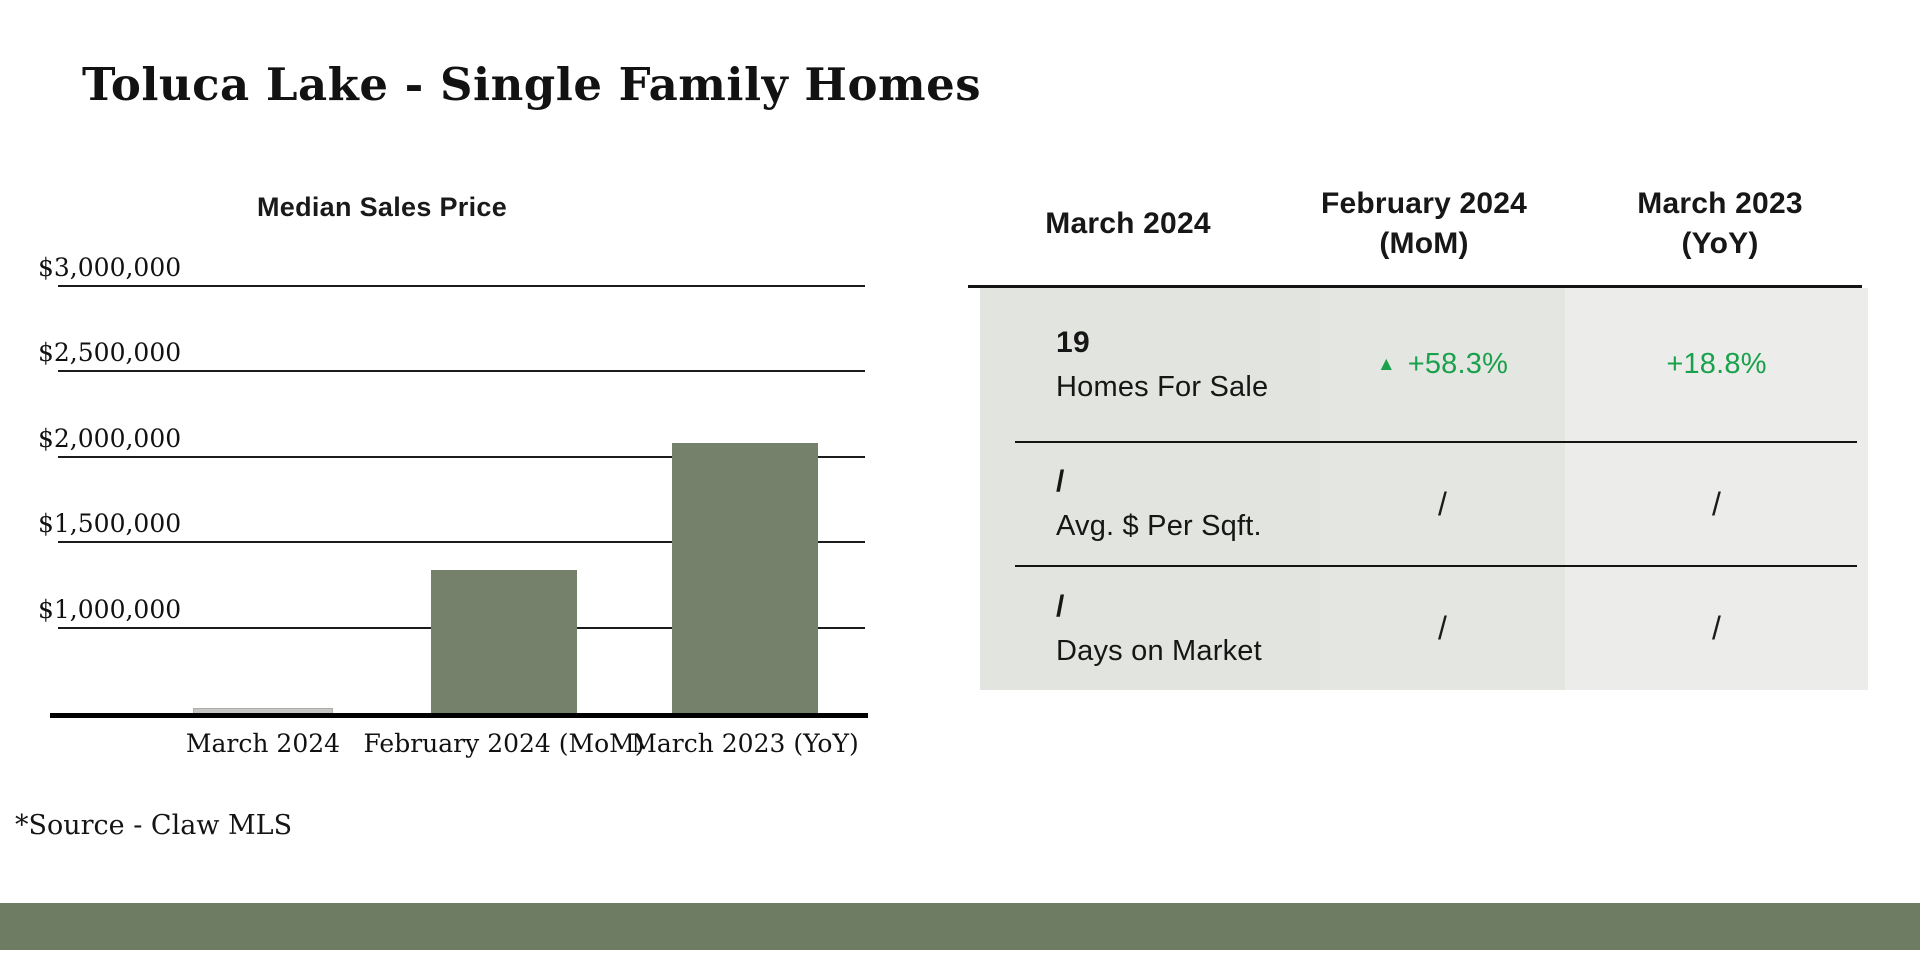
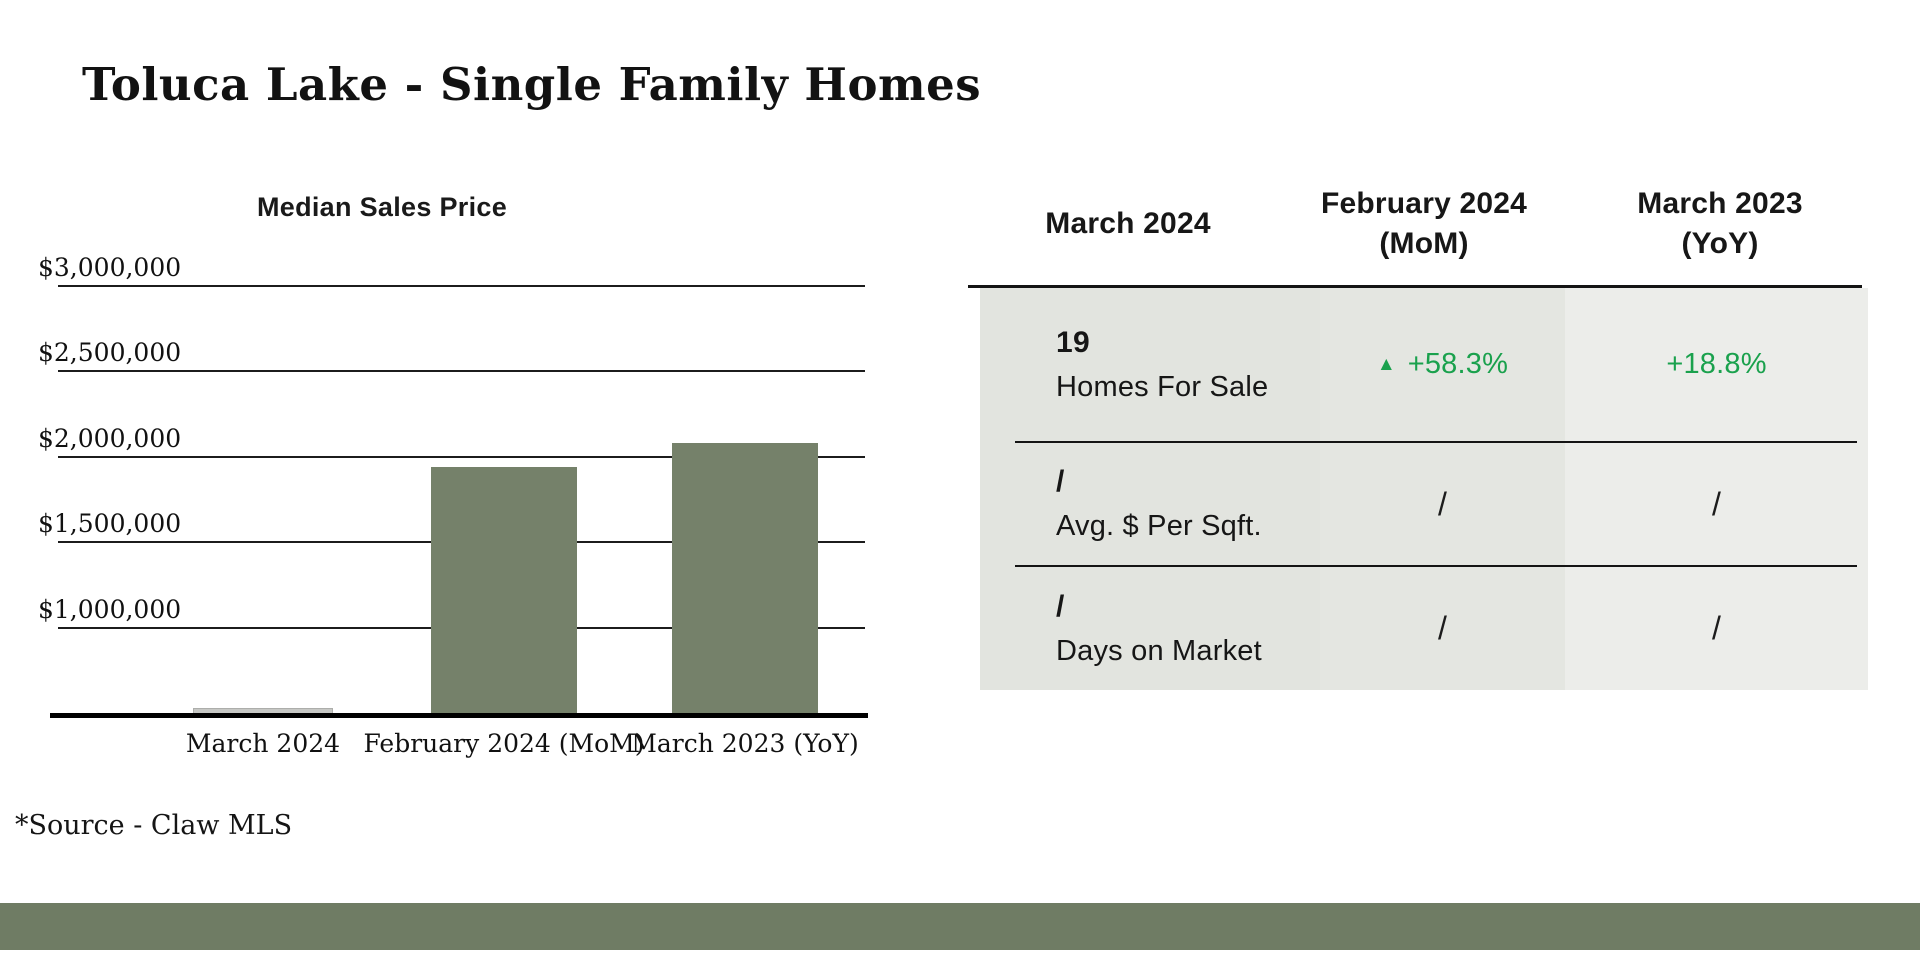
February 2024 (MoM): $1340000 -> $1940000
